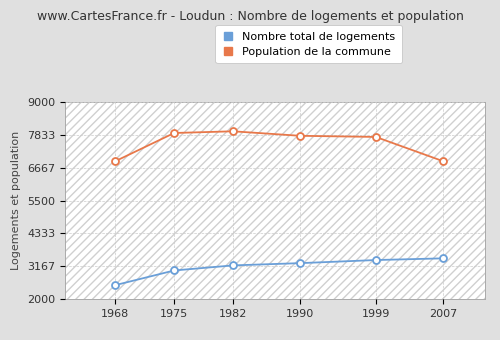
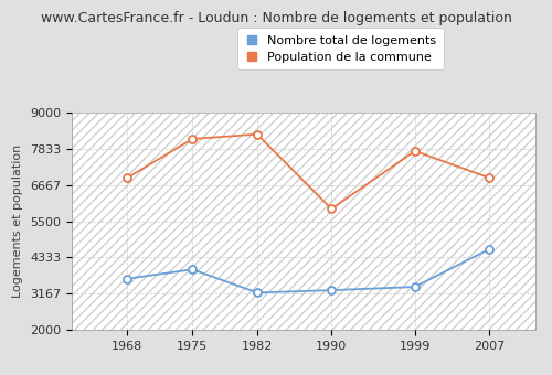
Nombre total de logements/1968: 2500 -> 3650
Nombre total de logements/1975: 3020 -> 3950
Population de la commune/1975: 7900 -> 8150
Population de la commune/1982: 7960 -> 8300
Population de la commune/1990: 7800 -> 5900
Nombre total de logements/2007: 3450 -> 4600
